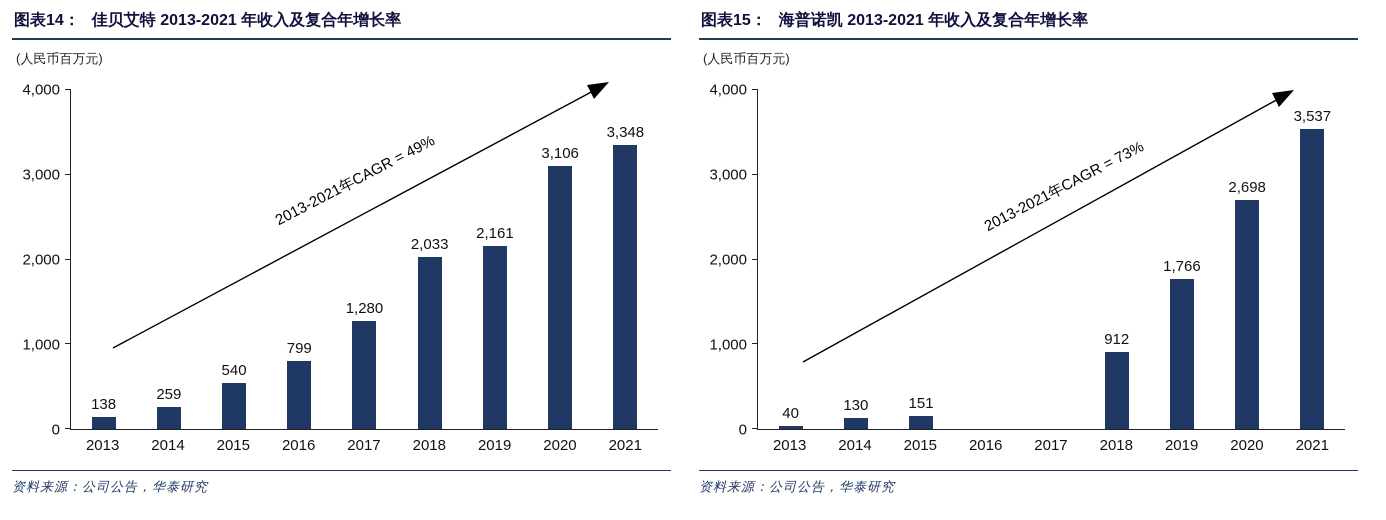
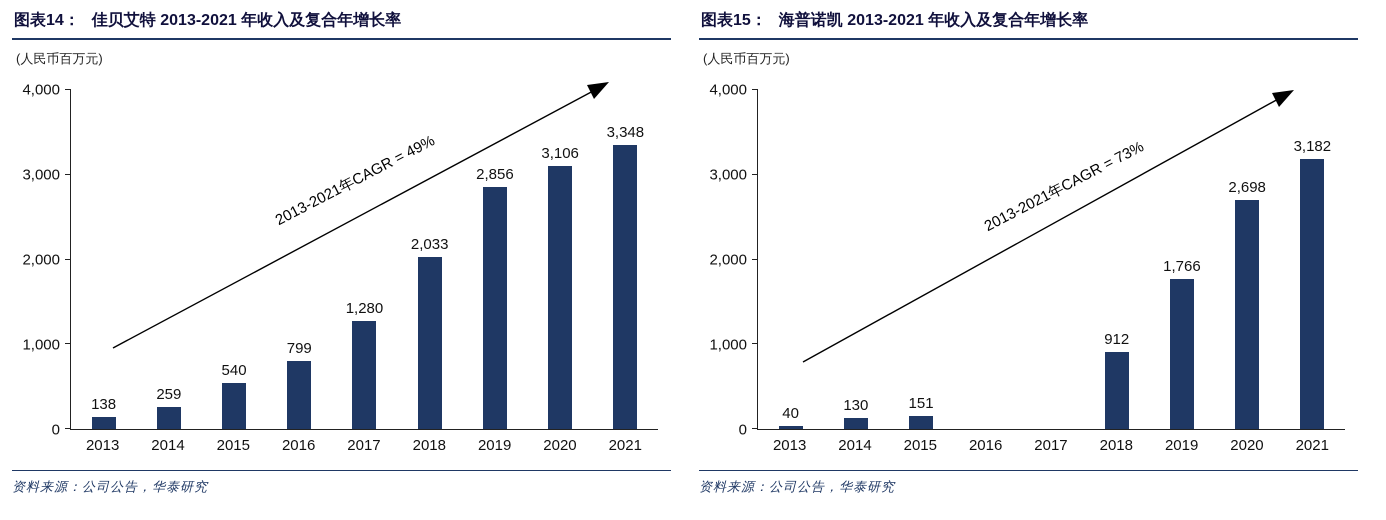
佳贝艾特 2013-2021 年收入及复合年增长率/2019: 2,161 -> 2,856
海普诺凯 2013-2021 年收入及复合年增长率/2021: 3,537 -> 3,182
